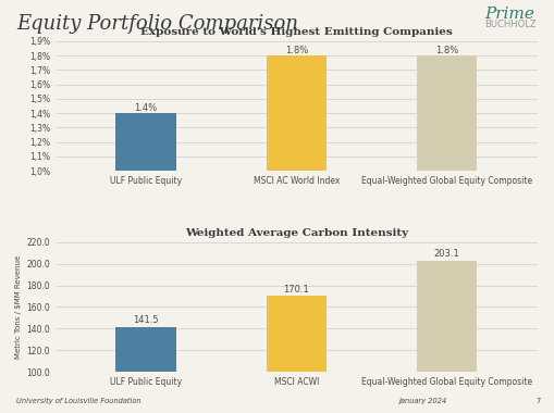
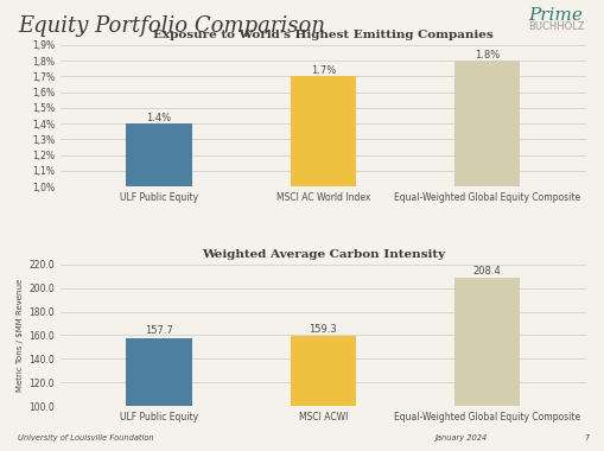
MSCI AC World Index: 1.8% -> 1.7%
Weighted Average Carbon Intensity/ULF Public Equity: 141.5 -> 157.7
Weighted Average Carbon Intensity/MSCI ACWI: 170.1 -> 159.3
Weighted Average Carbon Intensity/Equal-Weighted Global Equity Composite: 203.1 -> 208.4
